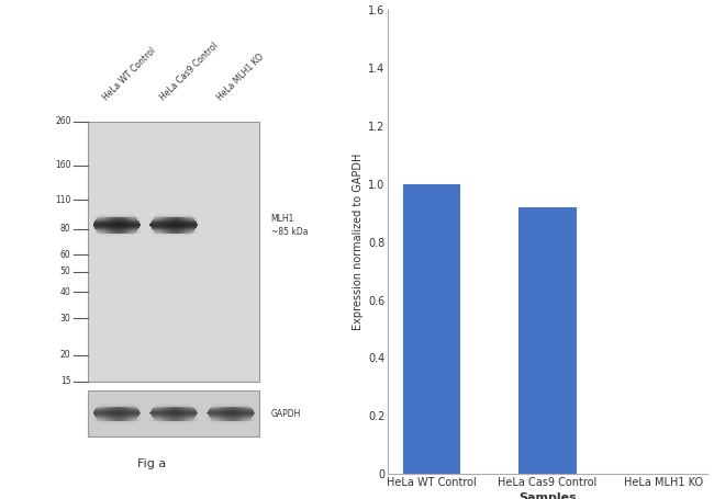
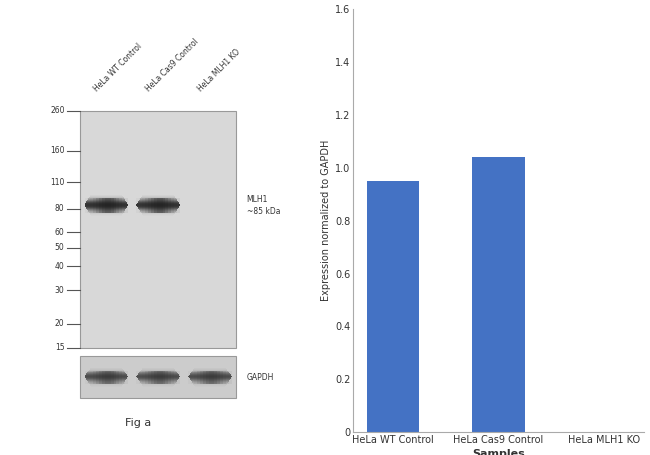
HeLa WT Control: 1.00 -> 0.95
HeLa Cas9 Control: 0.92 -> 1.04
